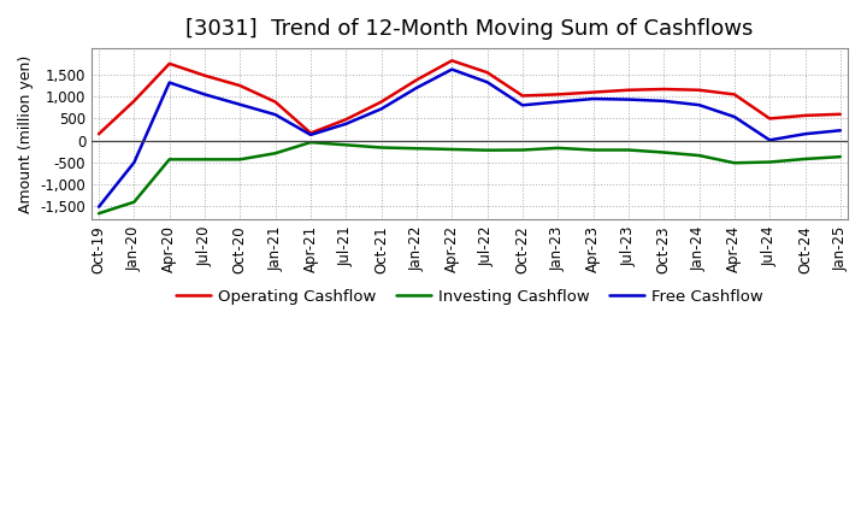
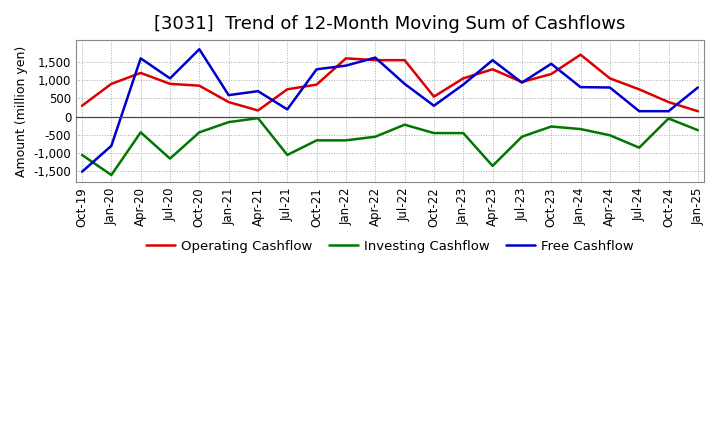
Operating Cashflow/Oct-19: 150 -> 300
Investing Cashflow/Oct-19: -1,660 -> -1,050
Investing Cashflow/Jan-20: -1,400 -> -1,600
Free Cashflow/Jan-20: -500 -> -800
Operating Cashflow/Apr-20: 1,750 -> 1,200
Free Cashflow/Apr-20: 1,320 -> 1,600
Operating Cashflow/Jul-20: 1,480 -> 900
Investing Cashflow/Jul-20: -430 -> -1,150
Operating Cashflow/Oct-20: 1,250 -> 850
Free Cashflow/Oct-20: 820 -> 1,850
Operating Cashflow/Jan-21: 880 -> 400
Investing Cashflow/Jan-21: -290 -> -150
Free Cashflow/Apr-21: 130 -> 700
Operating Cashflow/Jul-21: 480 -> 750
Investing Cashflow/Jul-21: -100 -> -1,050
Free Cashflow/Jul-21: 380 -> 200
Investing Cashflow/Oct-21: -160 -> -650
Free Cashflow/Oct-21: 720 -> 1,300
Operating Cashflow/Jan-22: 1,380 -> 1,600
Investing Cashflow/Jan-22: -180 -> -650
Free Cashflow/Jan-22: 1,200 -> 1,400
Operating Cashflow/Apr-22: 1,820 -> 1,550
Investing Cashflow/Apr-22: -200 -> -550
Free Cashflow/Jul-22: 1,330 -> 900
Operating Cashflow/Oct-22: 1,020 -> 550
Investing Cashflow/Oct-22: -220 -> -450
Free Cashflow/Oct-22: 800 -> 300
Investing Cashflow/Jan-23: -170 -> -450
Operating Cashflow/Apr-23: 1,100 -> 1,300
Investing Cashflow/Apr-23: -220 -> -1,350
Free Cashflow/Apr-23: 950 -> 1,550
Operating Cashflow/Jul-23: 1,150 -> 950
Investing Cashflow/Jul-23: -220 -> -550
Free Cashflow/Oct-23: 900 -> 1,450
Operating Cashflow/Jan-24: 1,150 -> 1,700
Free Cashflow/Apr-24: 540 -> 800
Operating Cashflow/Jul-24: 500 -> 750
Investing Cashflow/Jul-24: -490 -> -850
Free Cashflow/Jul-24: 10 -> 150
Operating Cashflow/Oct-24: 570 -> 400
Investing Cashflow/Oct-24: -420 -> -50
Operating Cashflow/Jan-25: 600 -> 150
Free Cashflow/Jan-25: 230 -> 800
